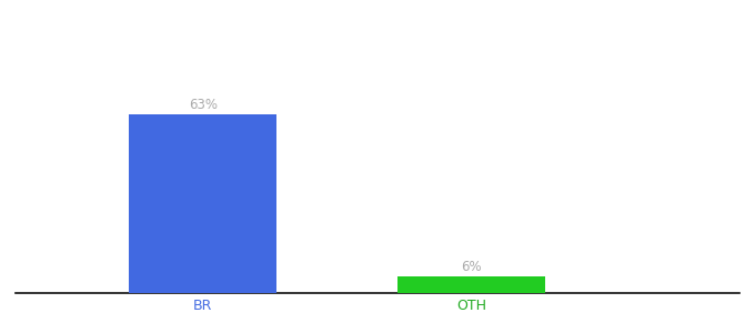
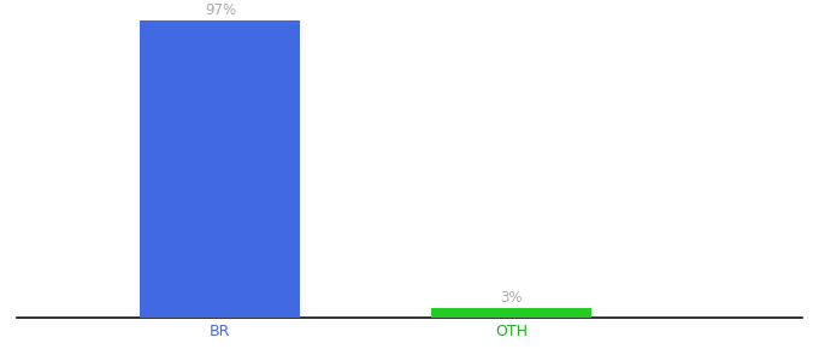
BR: 63% -> 97%
OTH: 6% -> 3%
